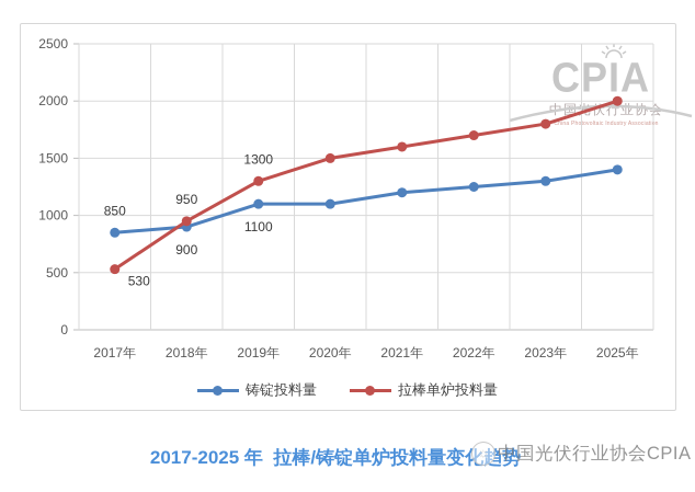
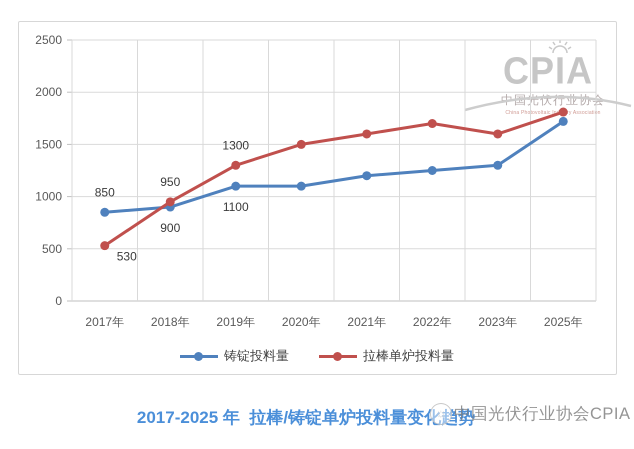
拉棒单炉投料量/2023年: 1800 -> 1600
铸锭投料量/2025年: 1400 -> 1720
拉棒单炉投料量/2025年: 2000 -> 1810
